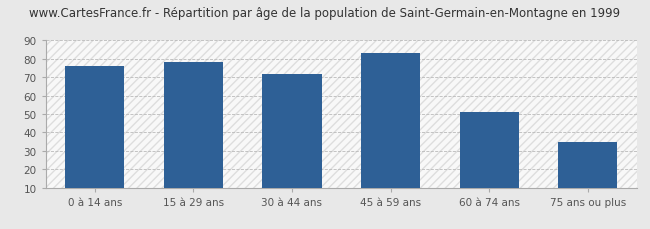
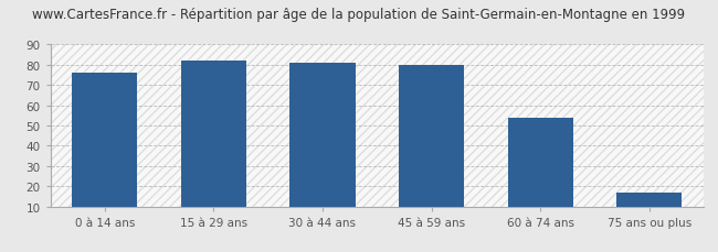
15 à 29 ans: 78 -> 82
30 à 44 ans: 72 -> 81
45 à 59 ans: 83 -> 80
60 à 74 ans: 51 -> 54
75 ans ou plus: 35 -> 17
